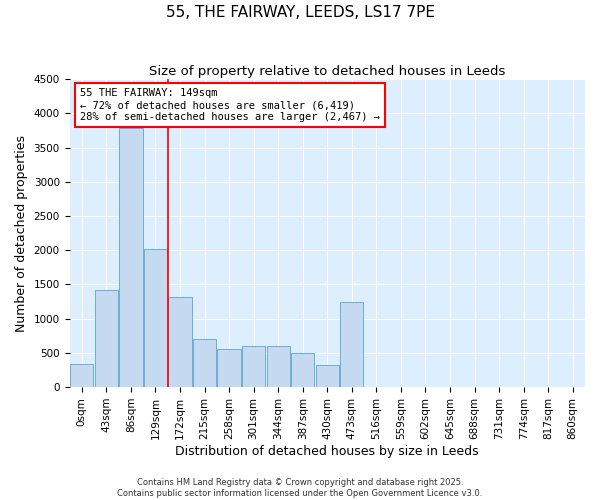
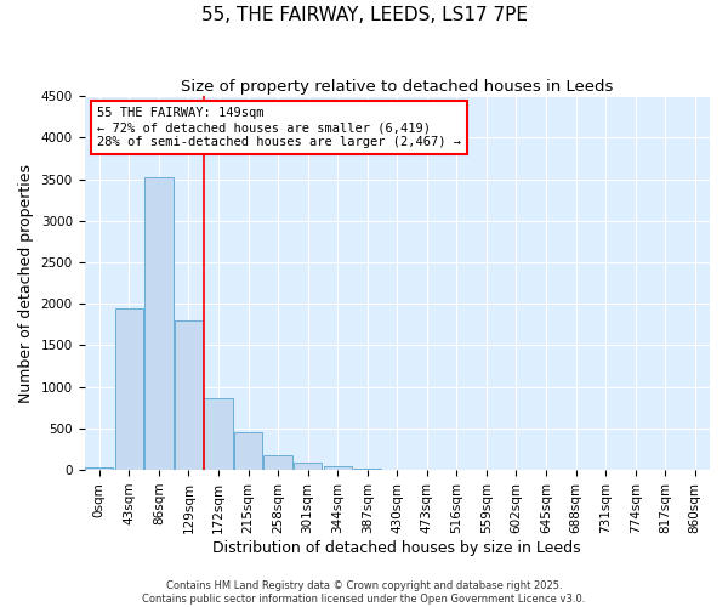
0sqm: 340 -> 20
43sqm: 1420 -> 1950
86sqm: 3780 -> 3520
129sqm: 2020 -> 1800
172sqm: 1320 -> 860
215sqm: 700 -> 460
258sqm: 560 -> 180
301sqm: 600 -> 100
344sqm: 600 -> 40
387sqm: 500 -> 20
430sqm: 320 -> 0
473sqm: 1240 -> 0
